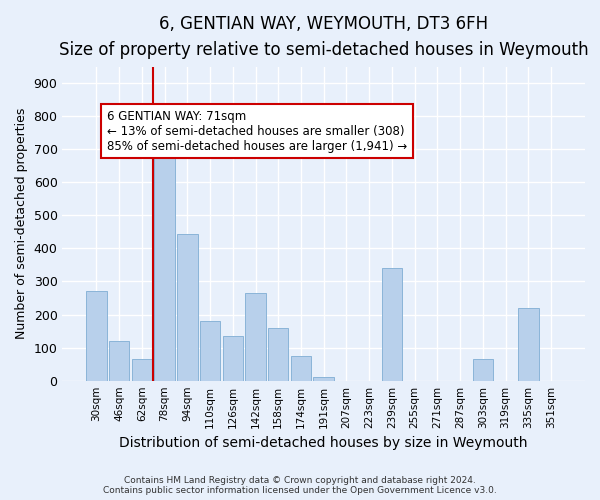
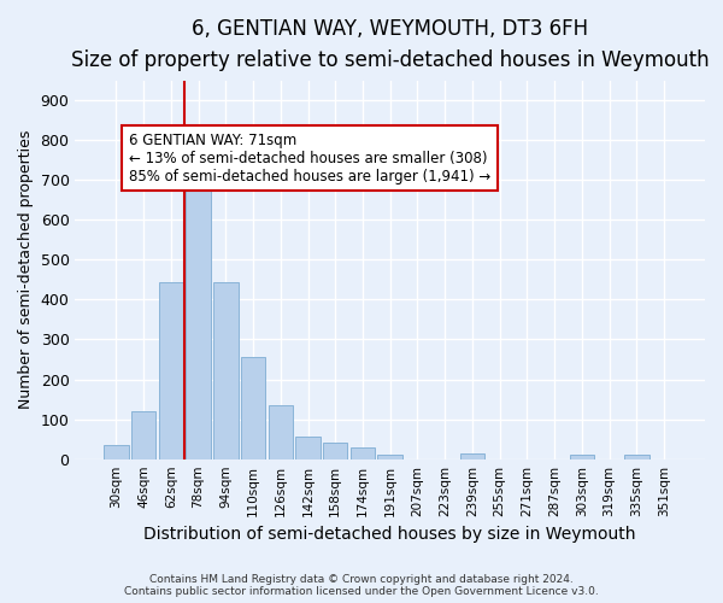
30sqm: 270 -> 35
62sqm: 65 -> 445
110sqm: 180 -> 255
142sqm: 265 -> 55
158sqm: 160 -> 40
174sqm: 75 -> 30
239sqm: 340 -> 15
303sqm: 65 -> 10
335sqm: 220 -> 10
